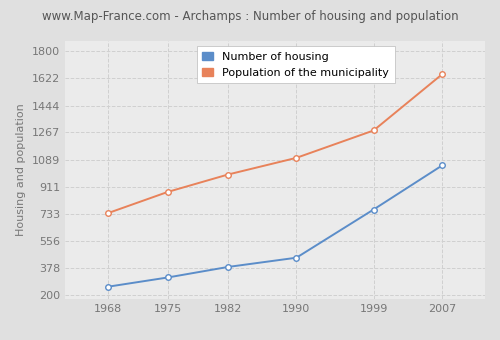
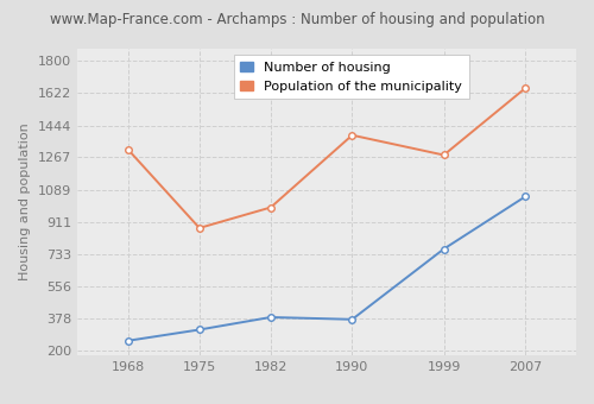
Population of the municipality/1968: 740 -> 1310
Number of housing/1990: 440 -> 370
Population of the municipality/1990: 1100 -> 1390
